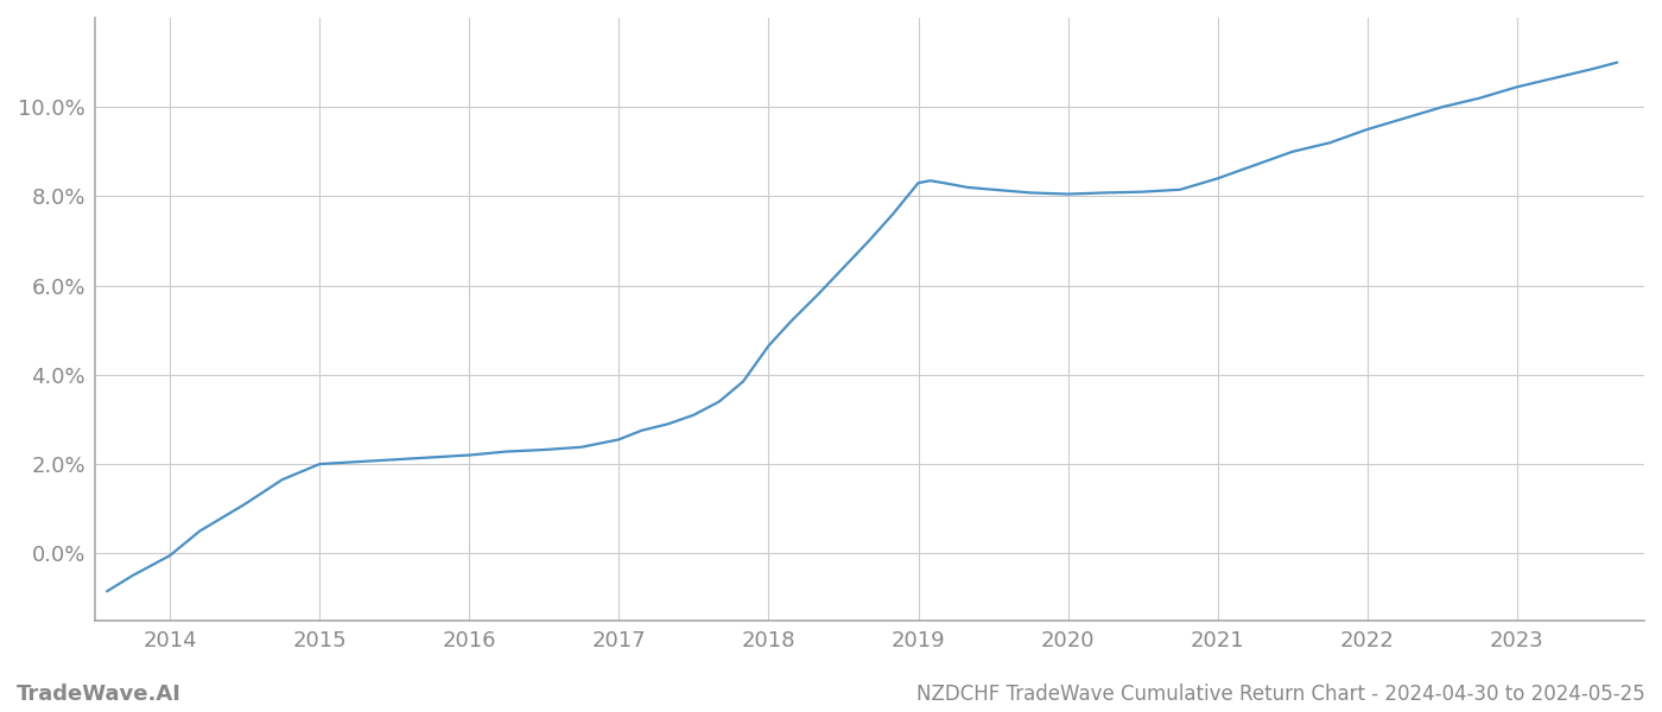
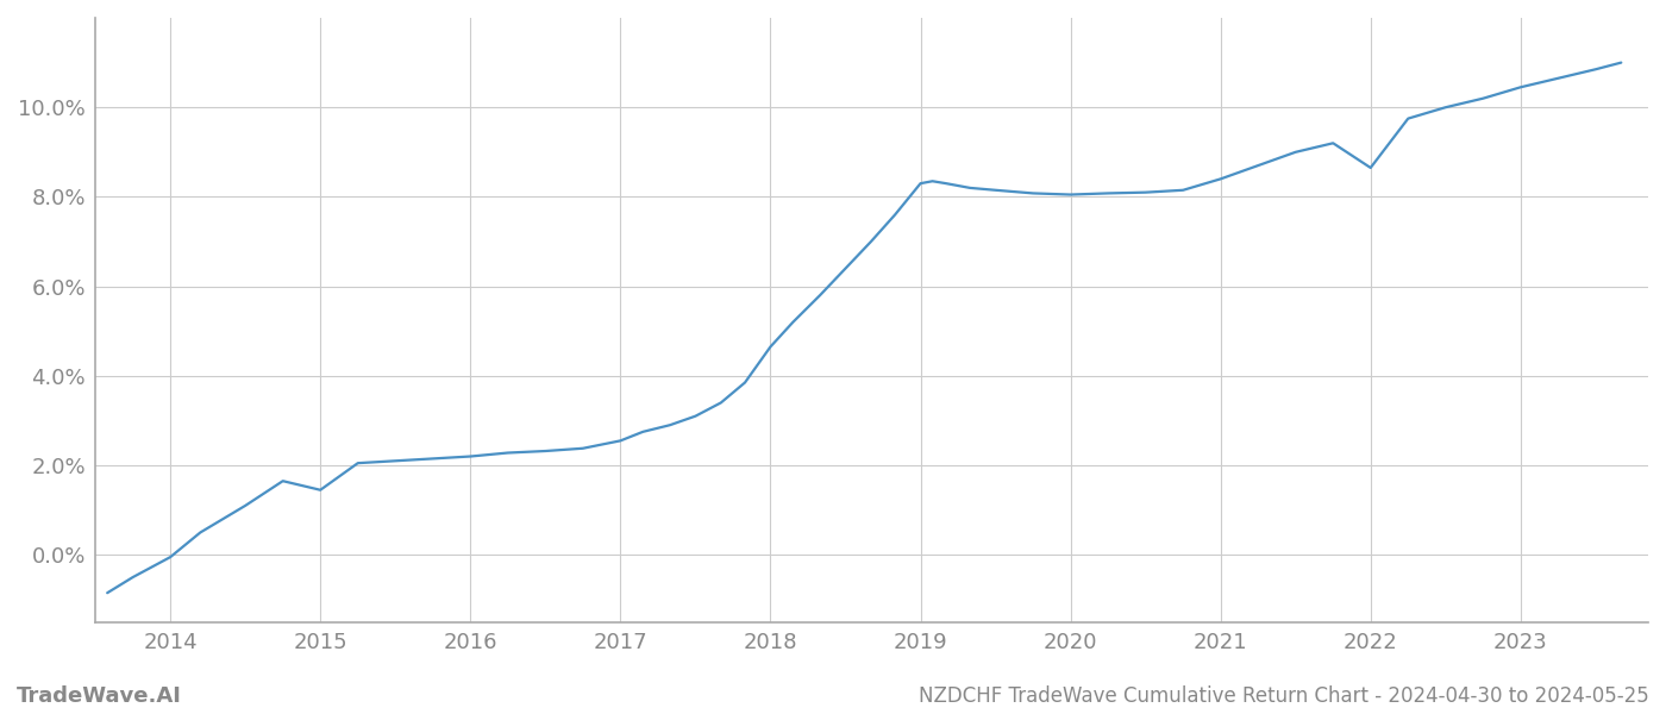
2015: 2.00% -> 1.45%
2022: 9.50% -> 8.65%
